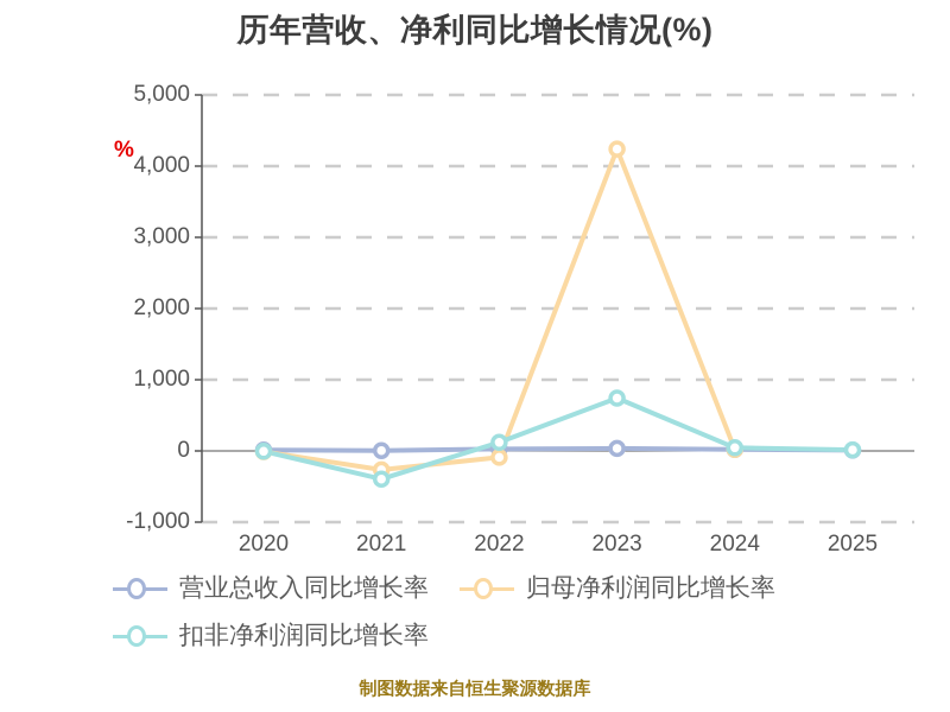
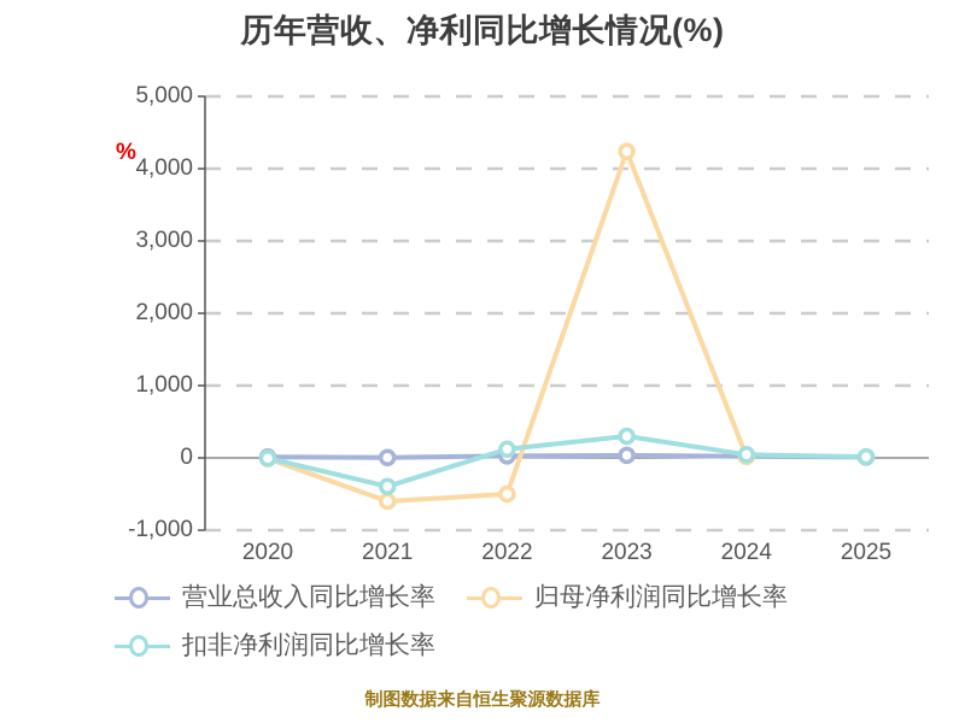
归母净利润同比增长率/2021: -300 -> -600
归母净利润同比增长率/2022: -100 -> -500
扣非净利润同比增长率/2023: 700 -> 300
